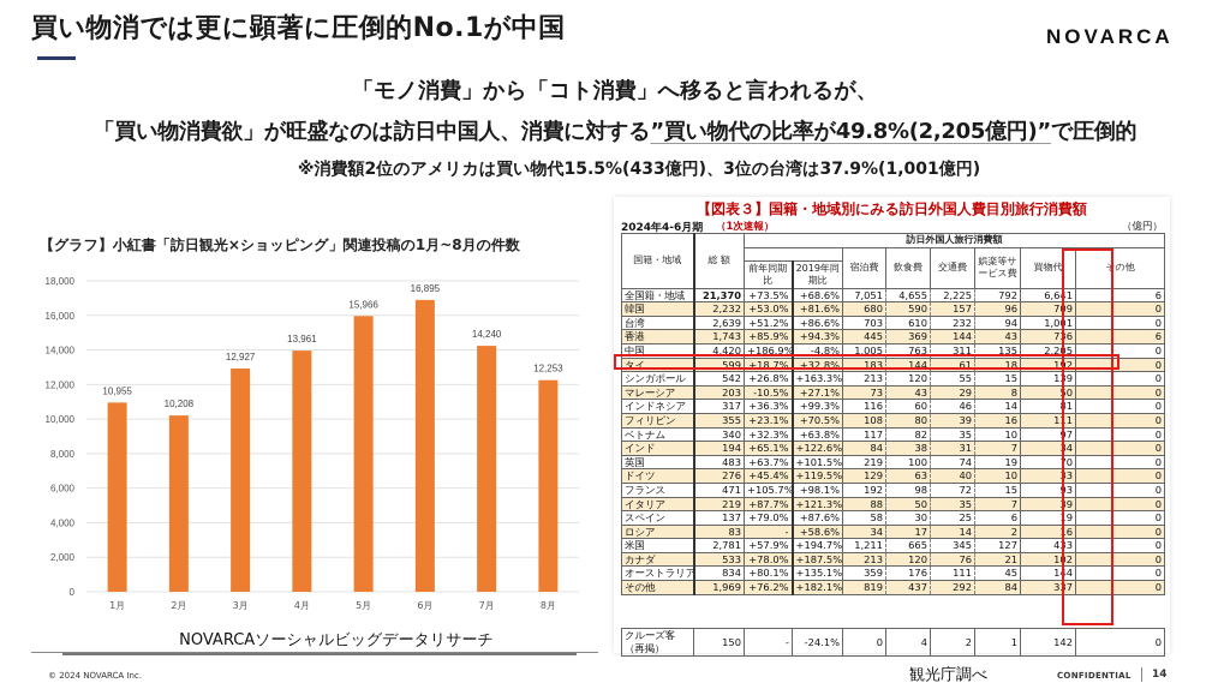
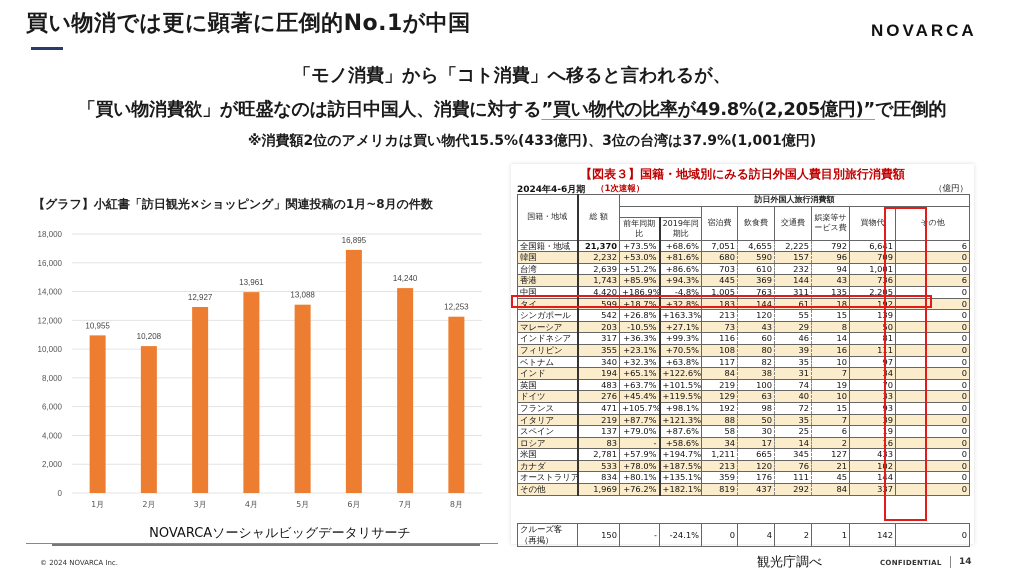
5月: 15,966 -> 13,088
